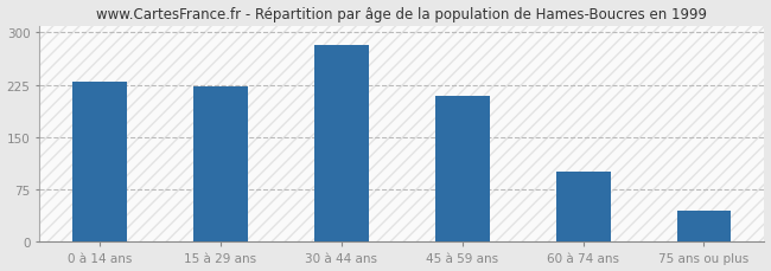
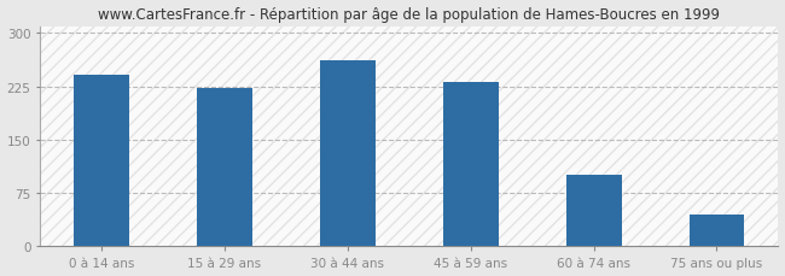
0 à 14 ans: 230 -> 242
30 à 44 ans: 282 -> 262
45 à 59 ans: 210 -> 232
